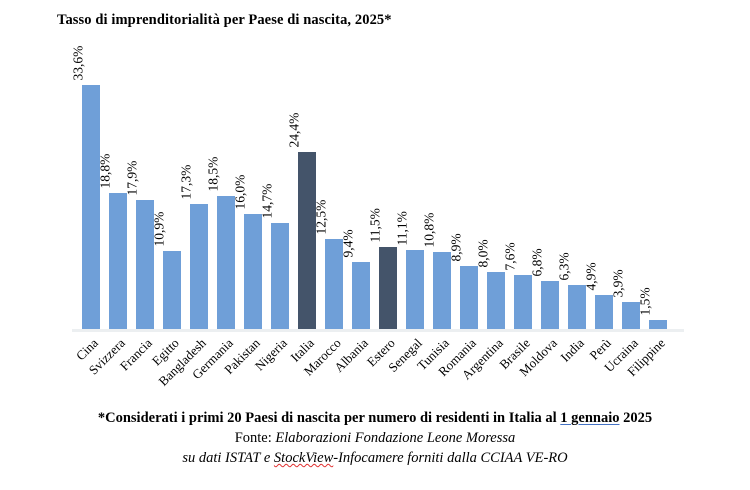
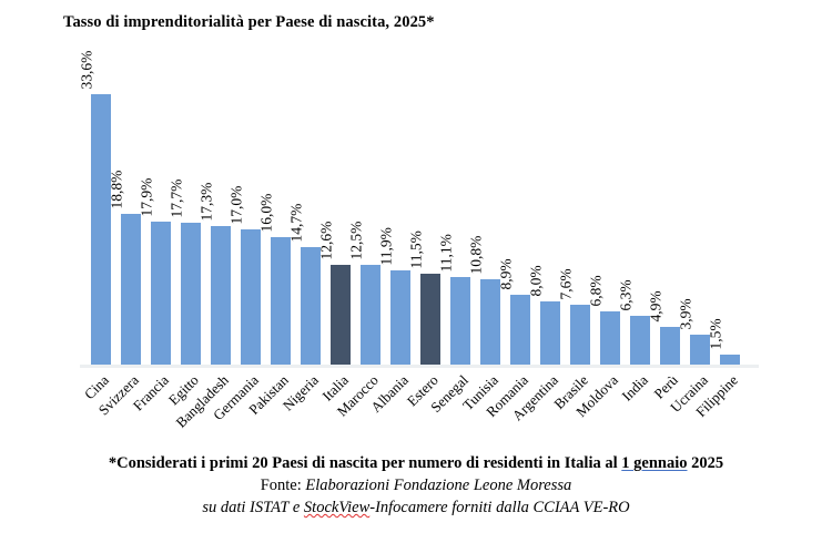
Egitto: 10,9% -> 17,7%
Germania: 18,5% -> 17,0%
Italia: 24,4% -> 12,6%
Albania: 9,4% -> 11,9%
